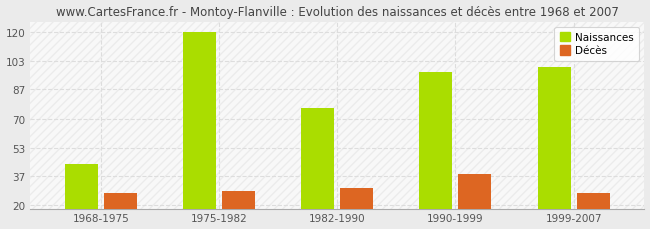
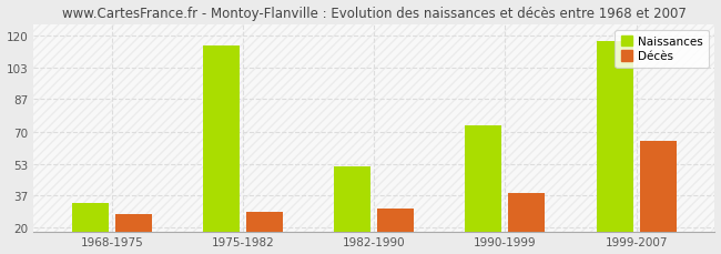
Naissances/1968-1975: 44 -> 33
Naissances/1975-1982: 120 -> 115
Naissances/1982-1990: 76 -> 52
Naissances/1990-1999: 97 -> 73
Naissances/1999-2007: 100 -> 117
Décès/1999-2007: 27 -> 65
